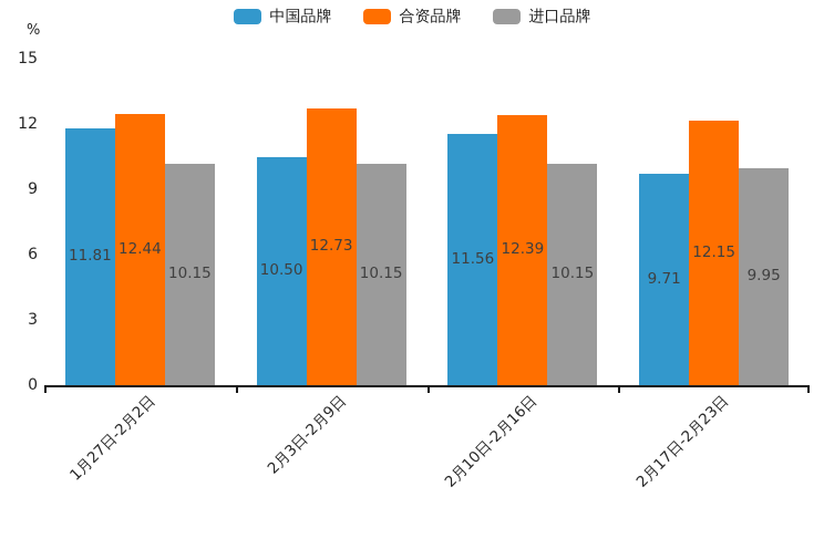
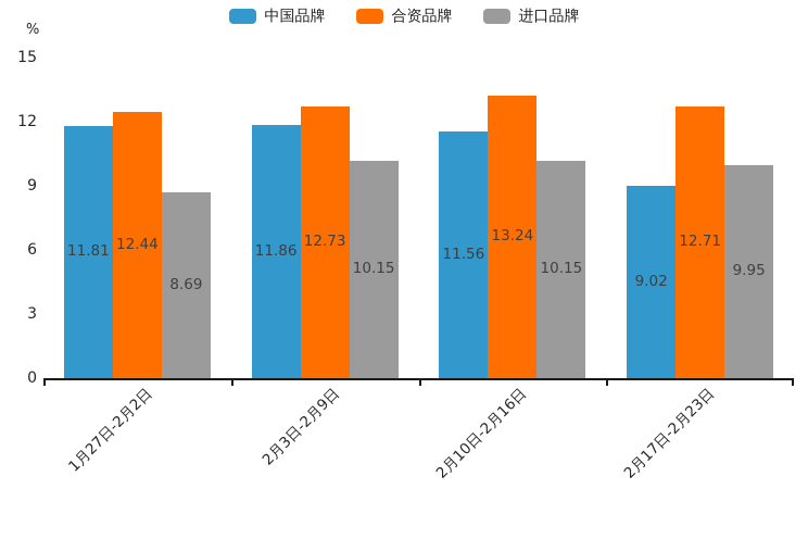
进口品牌/1月27日-2月2日: 10.15 -> 8.69
中国品牌/2月3日-2月9日: 10.50 -> 11.86
合资品牌/2月10日-2月16日: 12.39 -> 13.24
中国品牌/2月17日-2月23日: 9.71 -> 9.02
合资品牌/2月17日-2月23日: 12.15 -> 12.71
